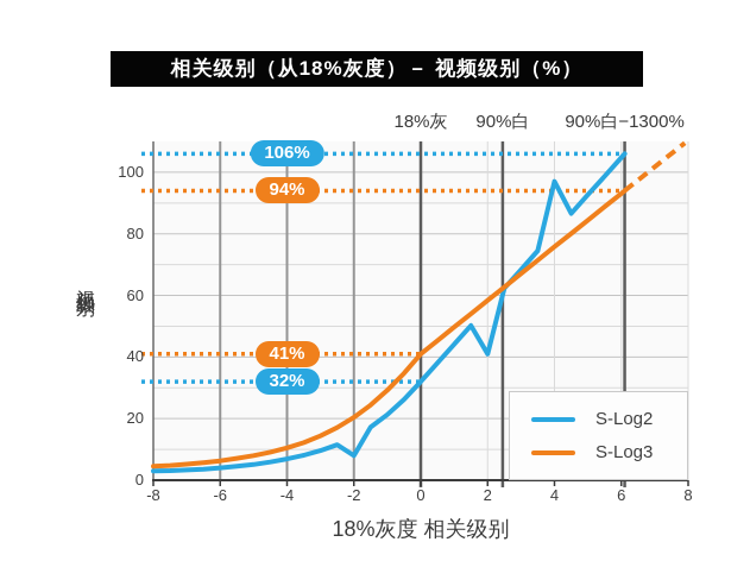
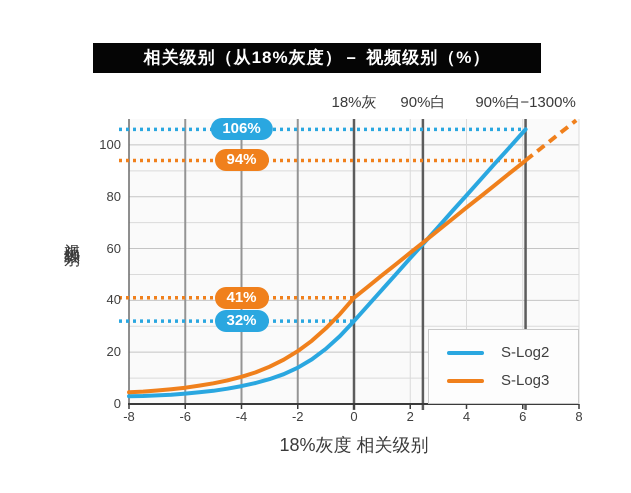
S-Log2/-2: 8 -> 14
S-Log2/2: 41 -> 56
S-Log2/4: 97 -> 80
